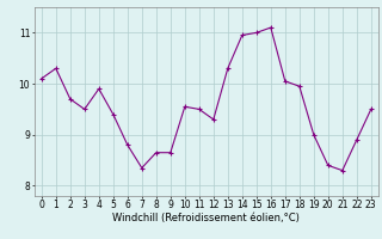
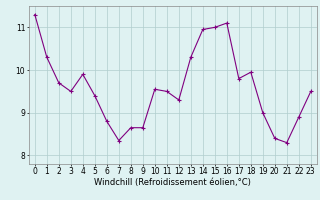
0: 10.10 -> 11.30
17: 10.05 -> 9.80
